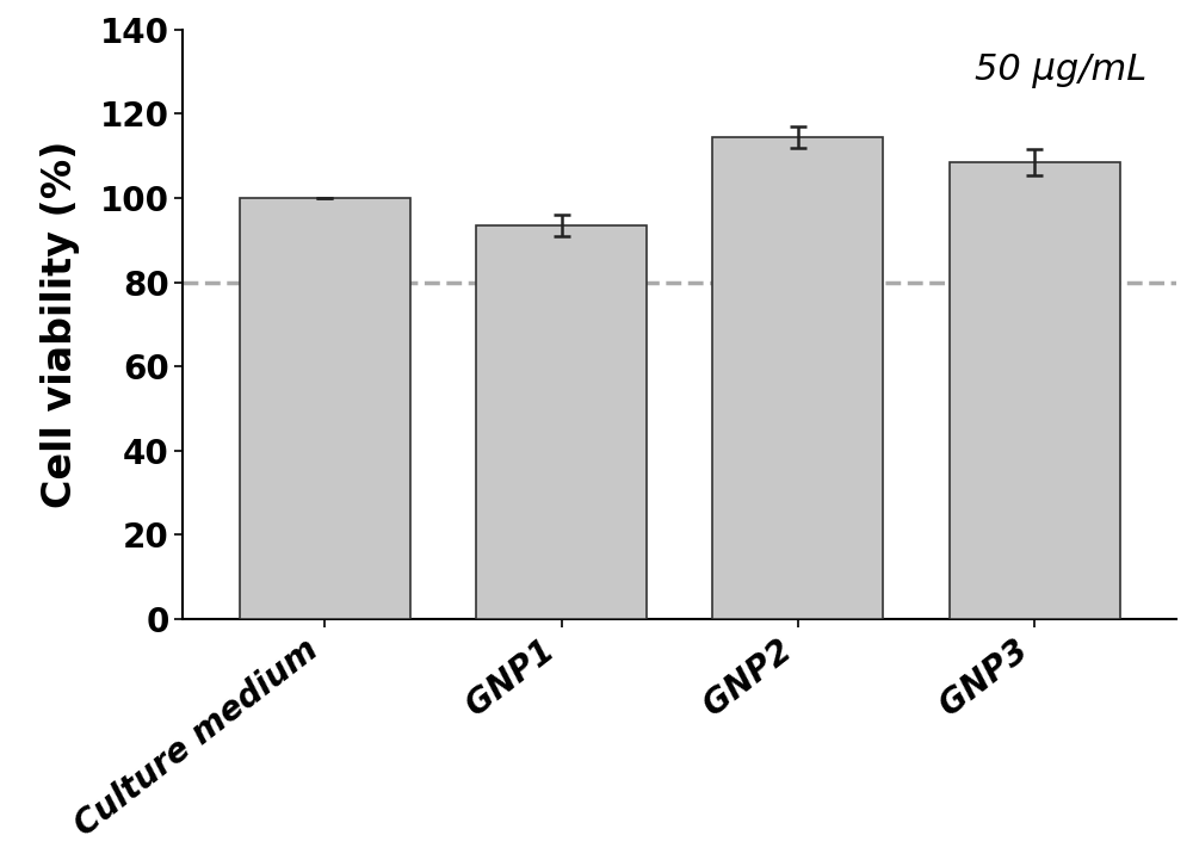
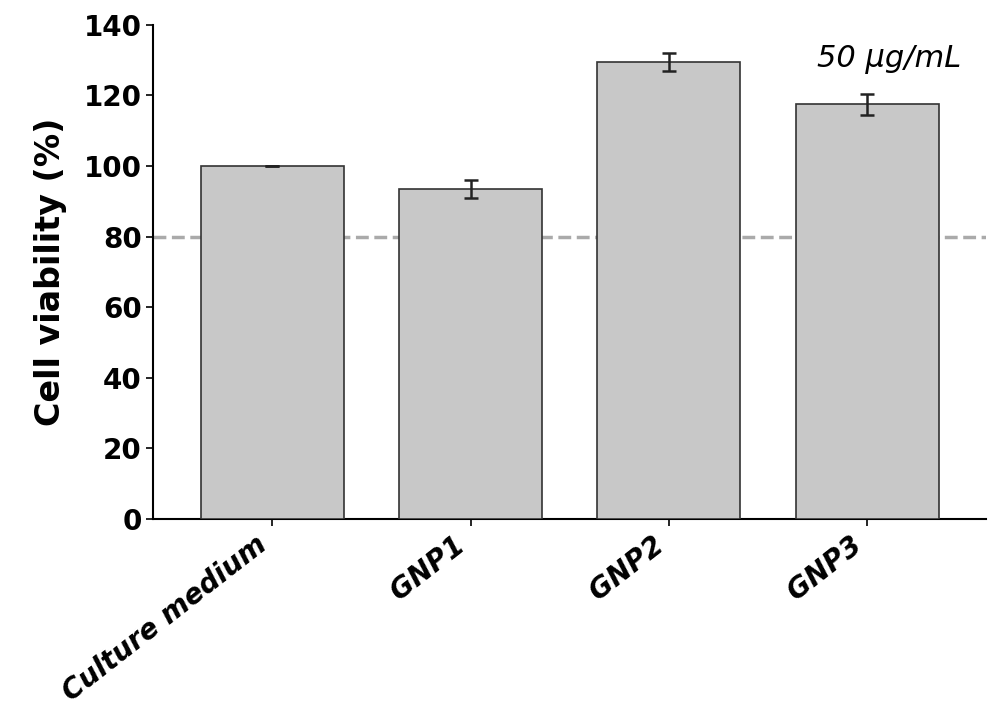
GNP2: 114.5 -> 129.5
GNP3: 108.5 -> 117.5
